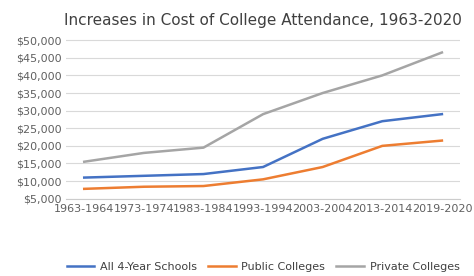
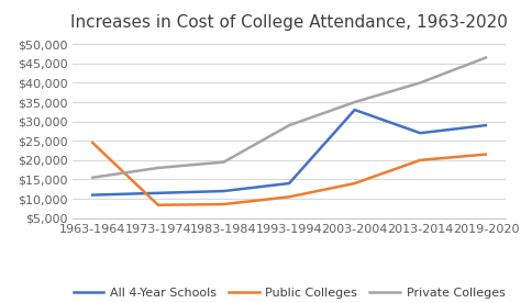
Public Colleges/1963-1964: $7,800 -> $24,500
All 4-Year Schools/2003-2004: $22,000 -> $33,000
